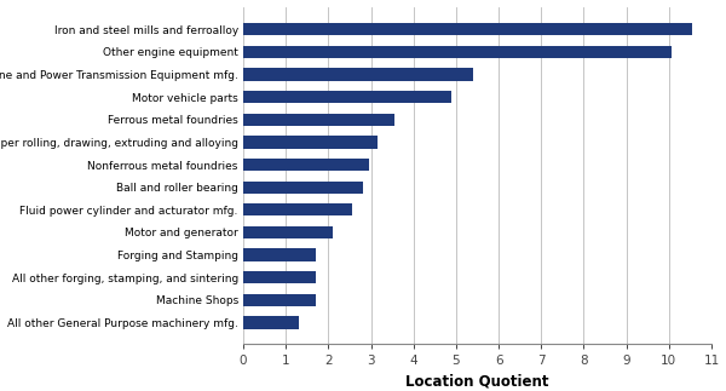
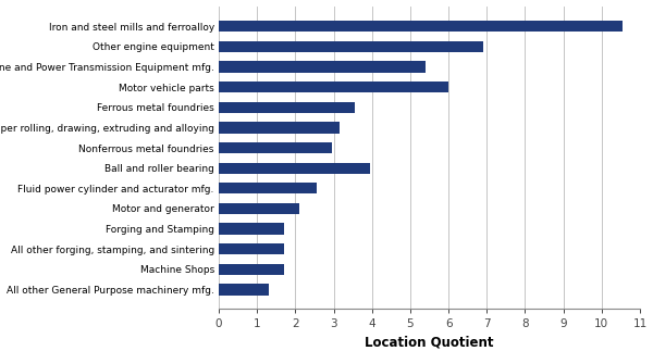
Other engine equipment: 10.05 -> 6.90
Motor vehicle parts: 4.90 -> 6.00
Ball and roller bearing: 2.80 -> 3.95
